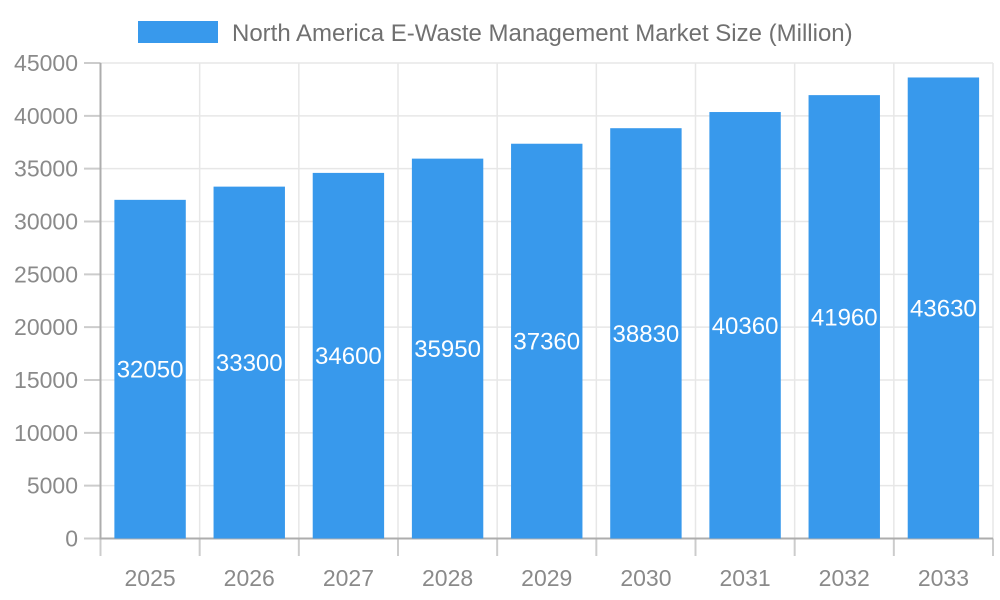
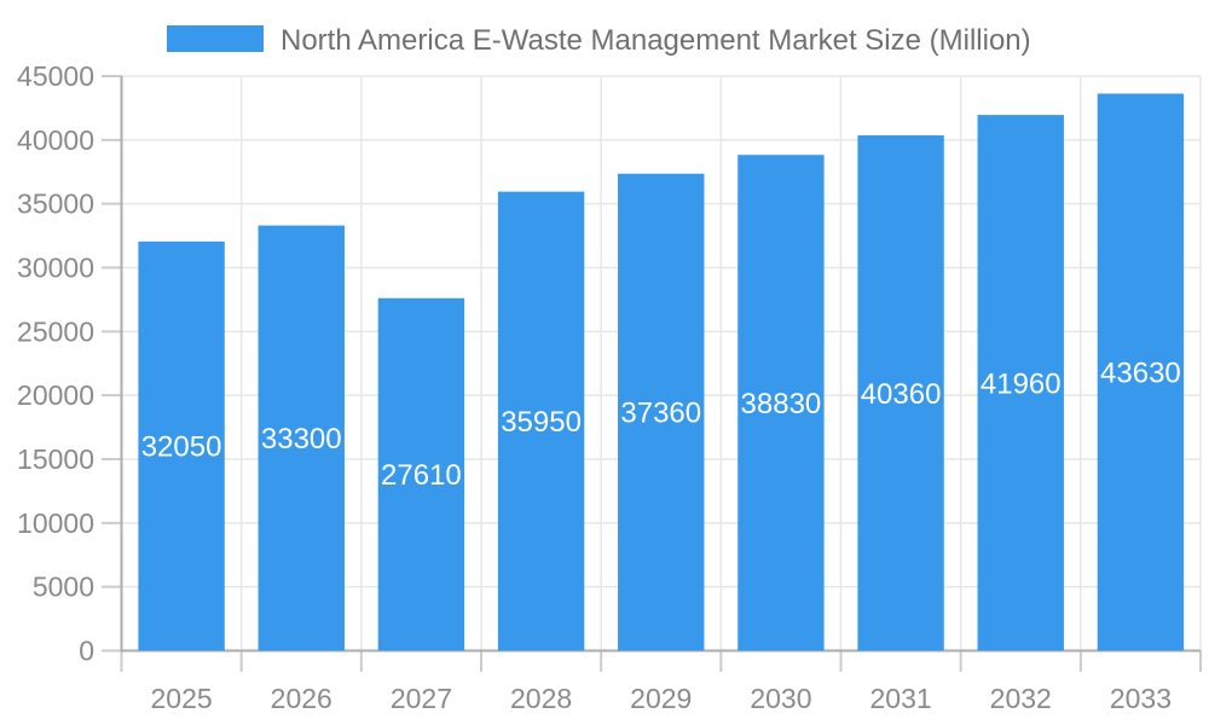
2027: 34600 -> 27610
